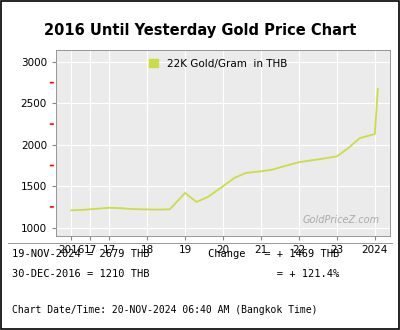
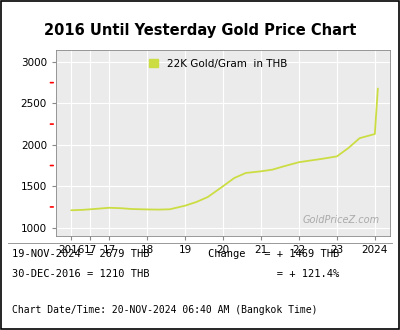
19: 1420 -> 1260
